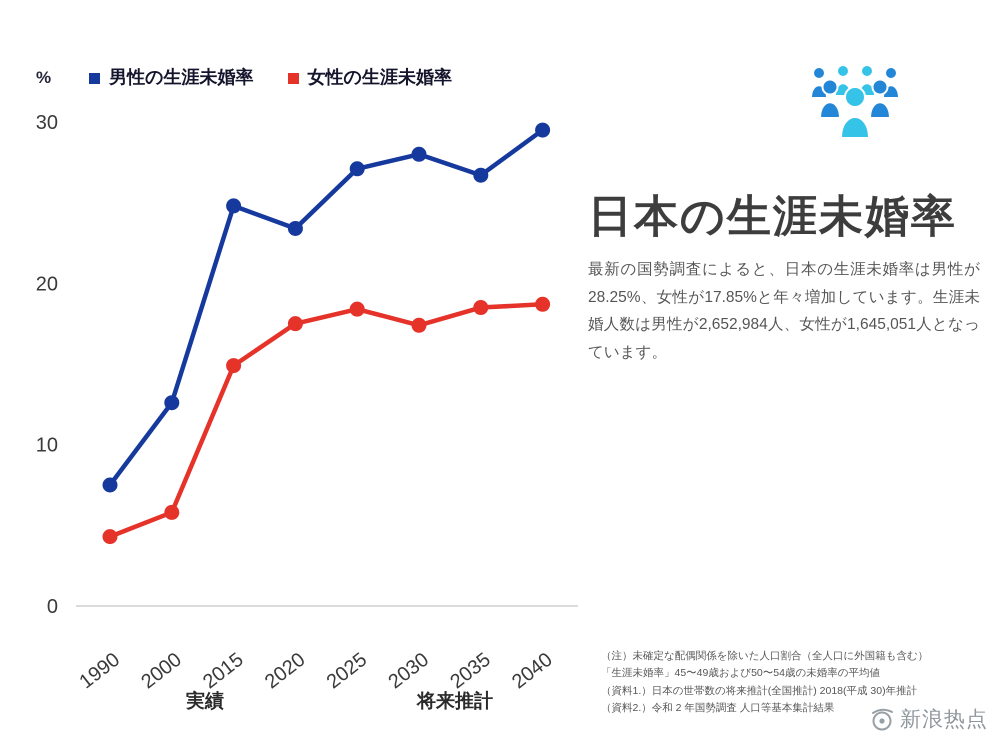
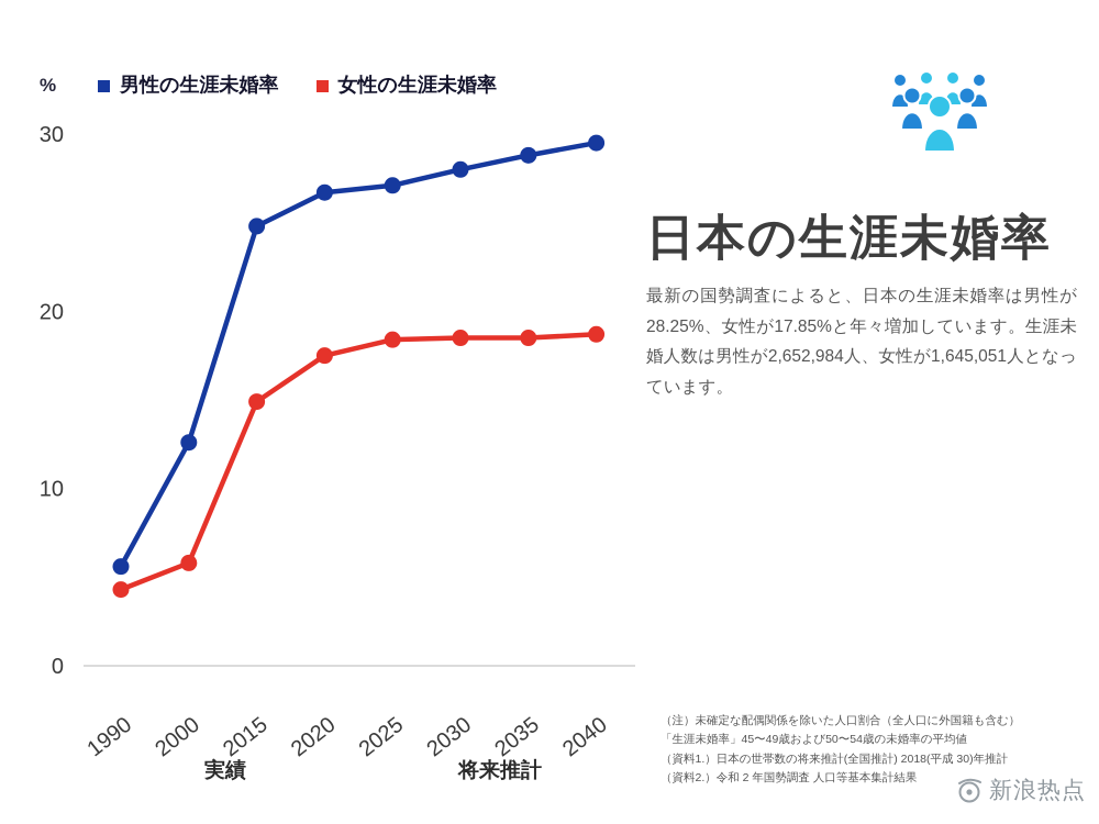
男性の生涯未婚率/1990: 7.5 -> 5.6
男性の生涯未婚率/2020: 23.4 -> 26.7
女性の生涯未婚率/2030: 17.4 -> 18.5
男性の生涯未婚率/2035: 26.7 -> 28.8
